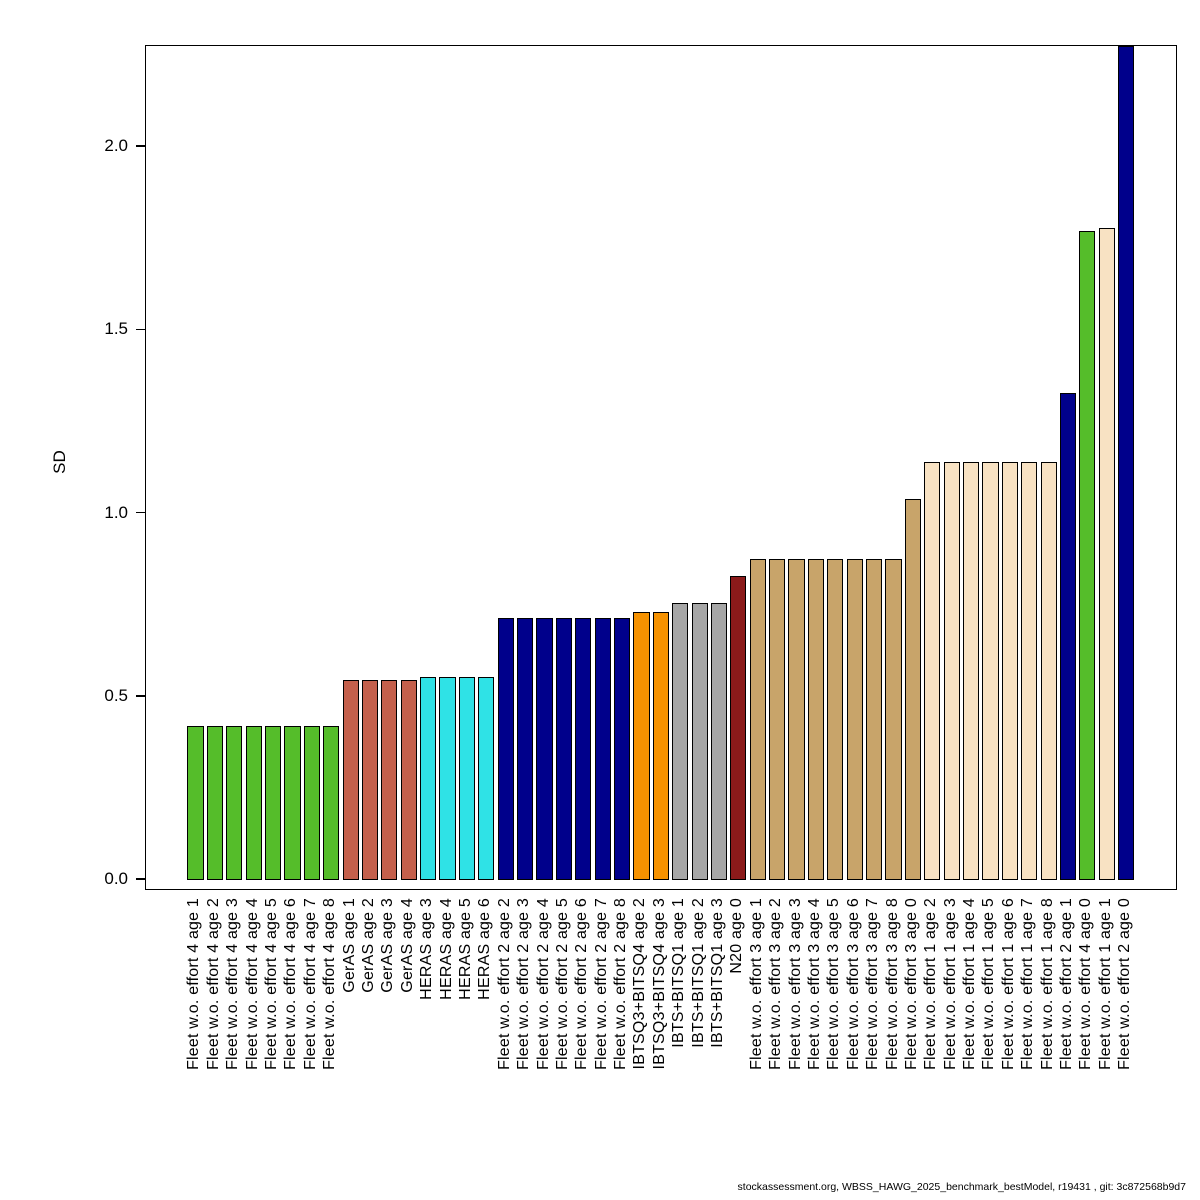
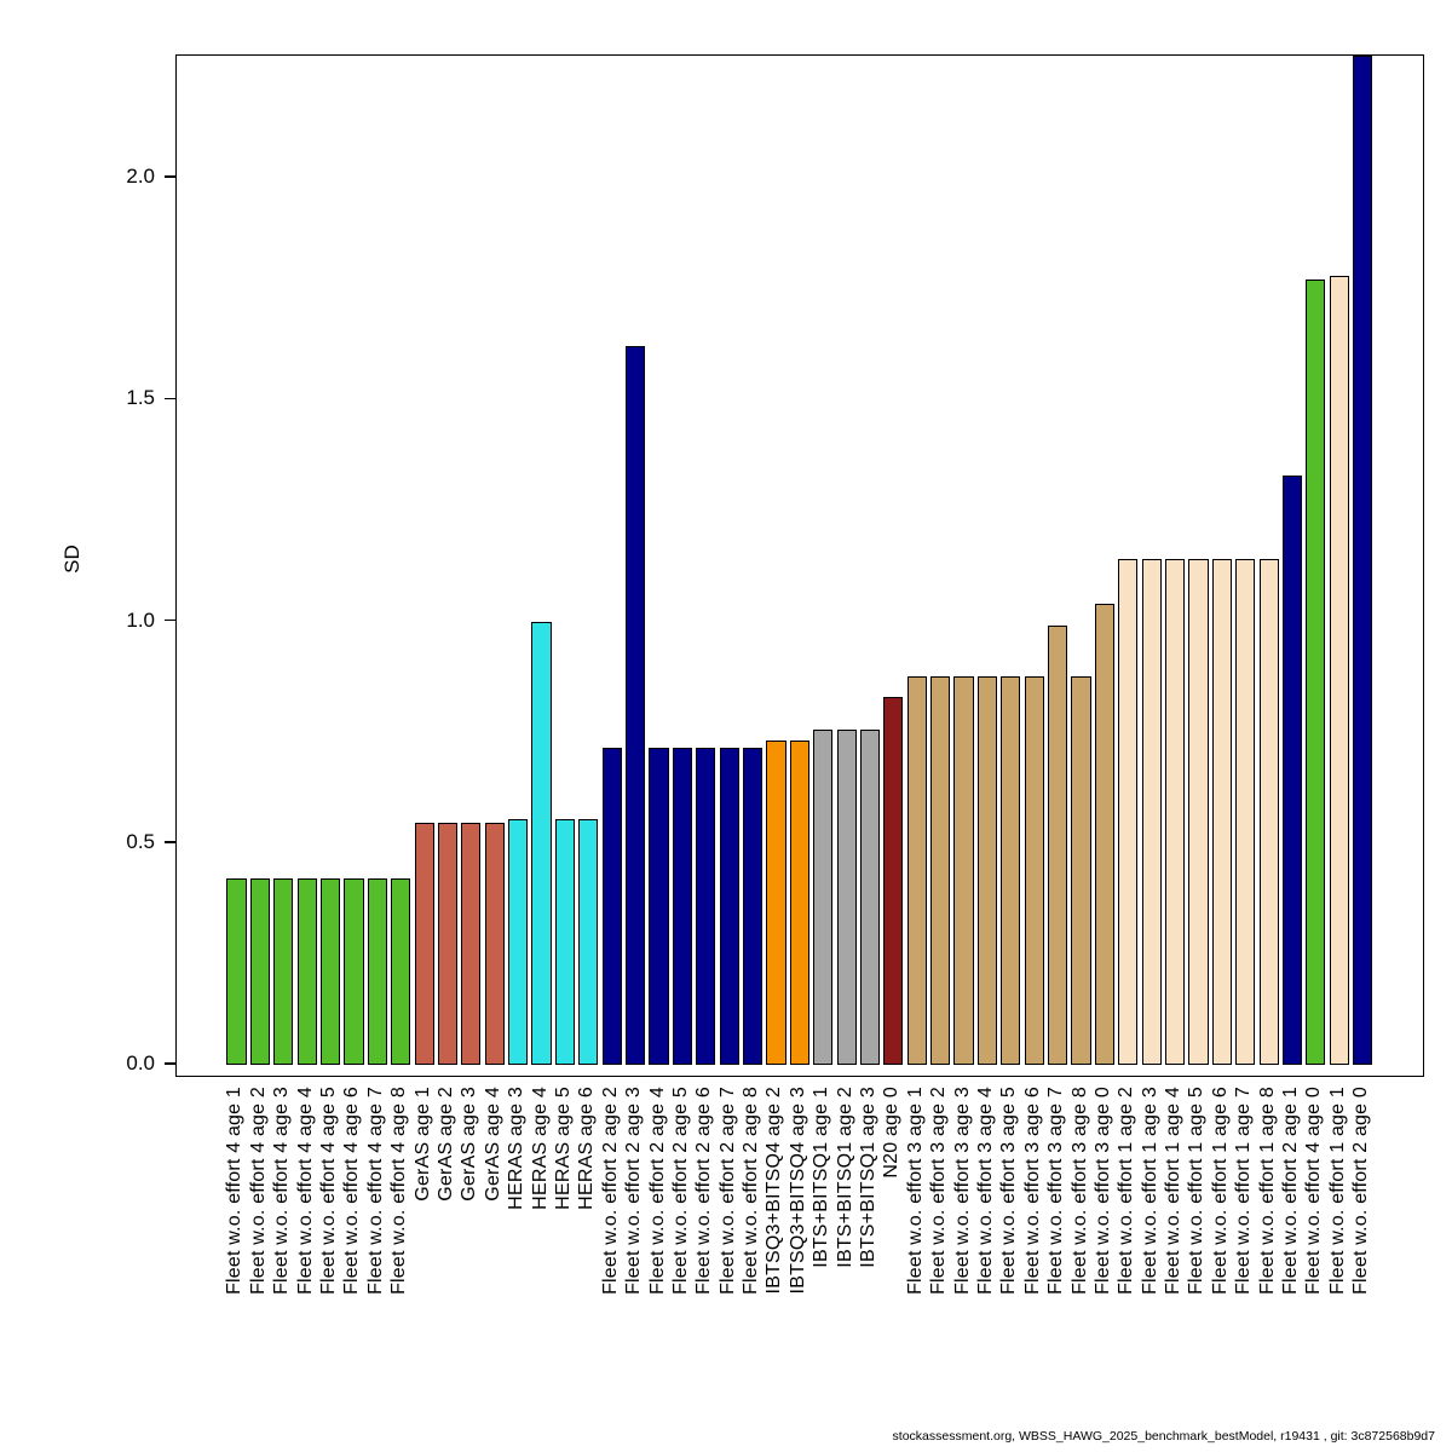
HERAS age 4: 0.56 -> 1.00
Fleet w.o. effort 2 age 3: 0.71 -> 1.62
Fleet w.o. effort 3 age 7: 0.88 -> 0.99
